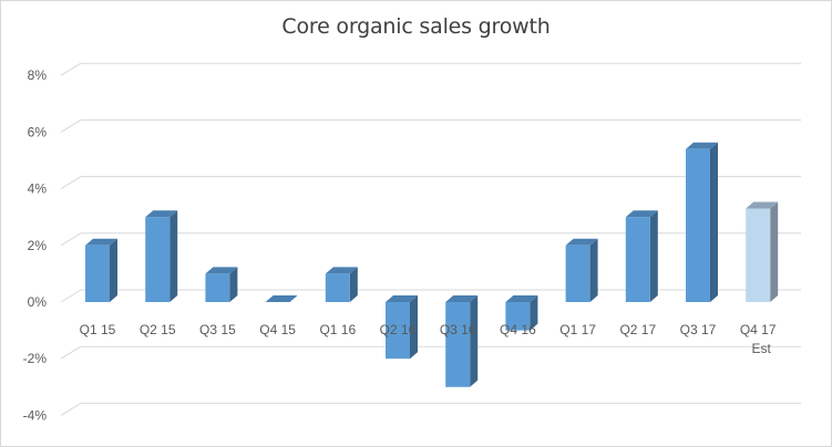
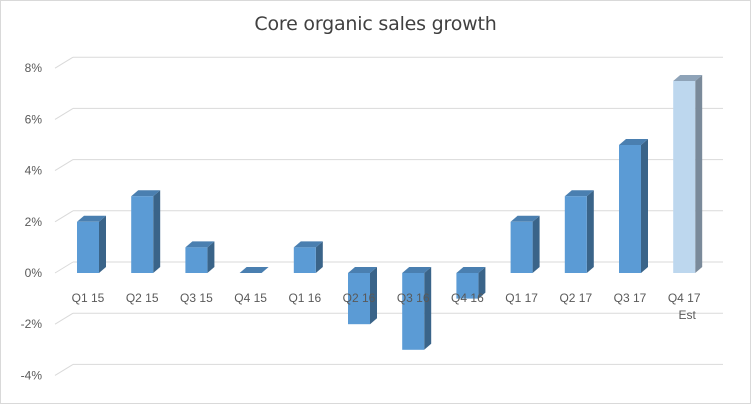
Q3 17: 5.4% -> 5.0%
Q4 17 Est: 3.3% -> 7.5%
